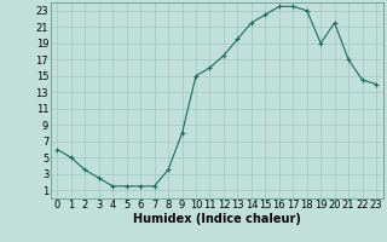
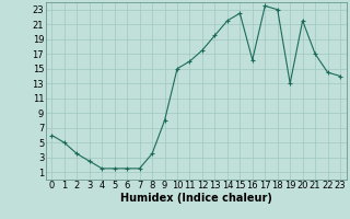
16: 23.5 -> 16.2
19: 19.0 -> 13.0
